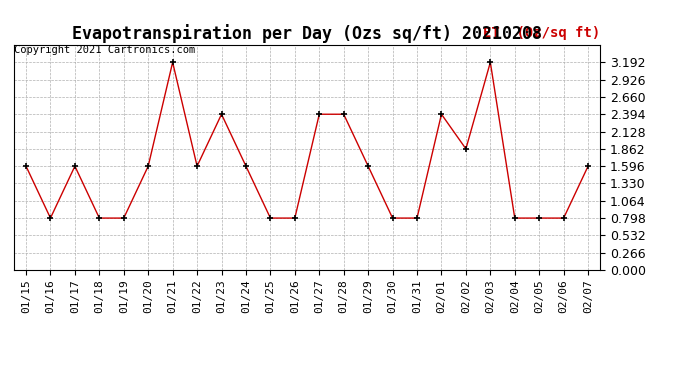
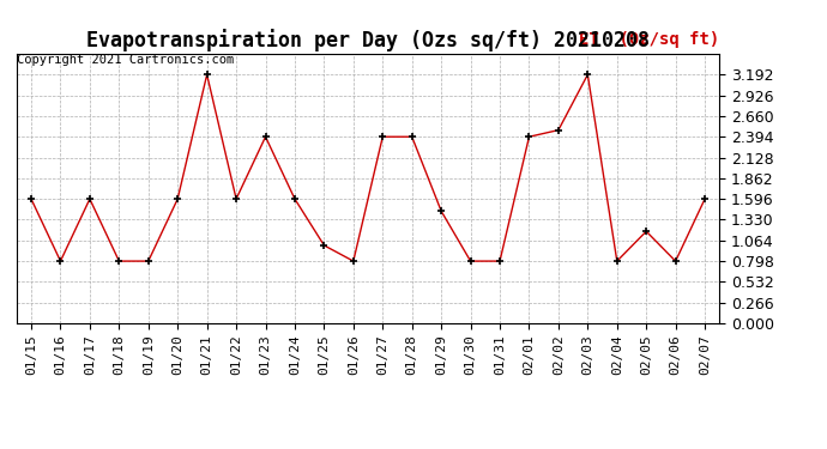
01/25: 0.80 -> 1.00
01/29: 1.60 -> 1.44
02/02: 1.86 -> 2.48
02/05: 0.80 -> 1.18
